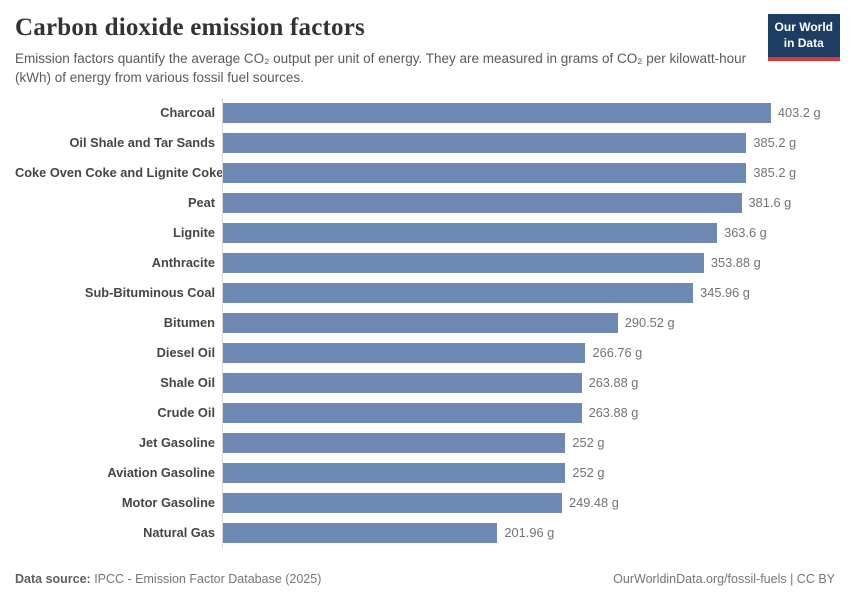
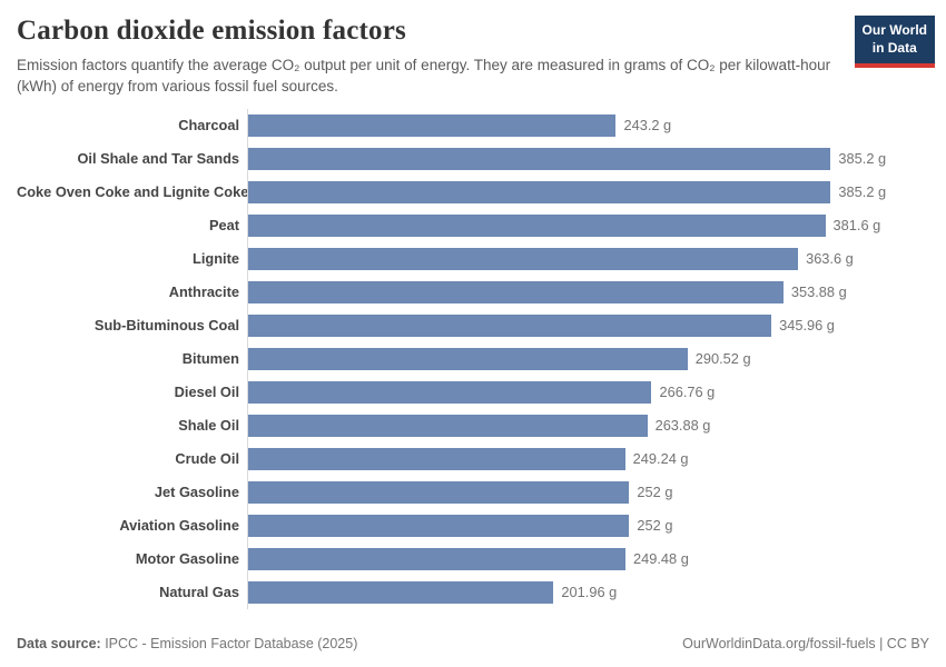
Charcoal: 403.2 -> 243.2
Crude Oil: 263.88 -> 249.24
